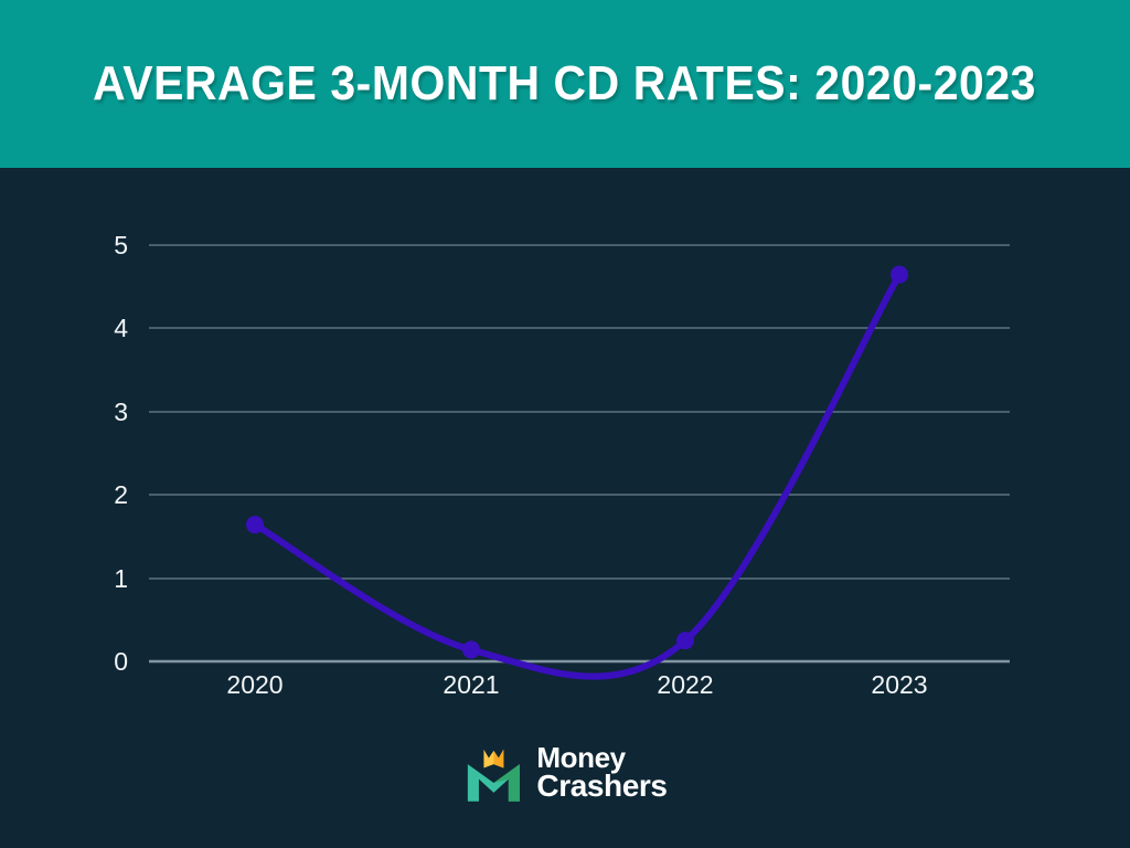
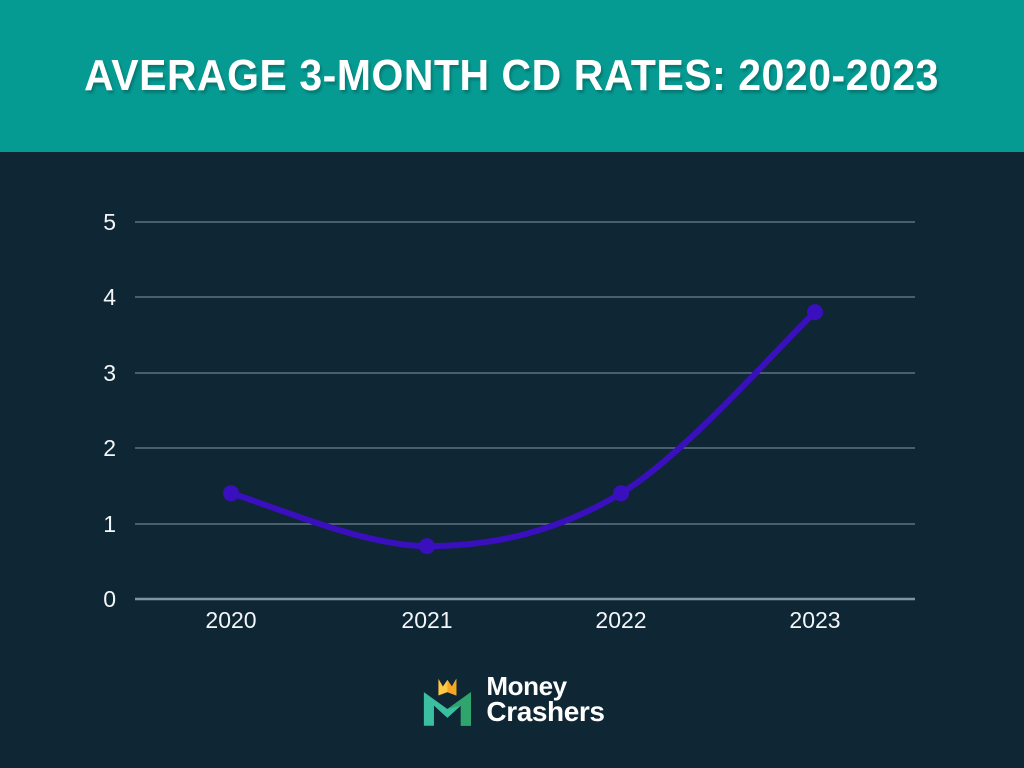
2020: 1.6 -> 1.4
2021: 0.1 -> 0.7
2022: 0.2 -> 1.4
2023: 4.6 -> 3.8
